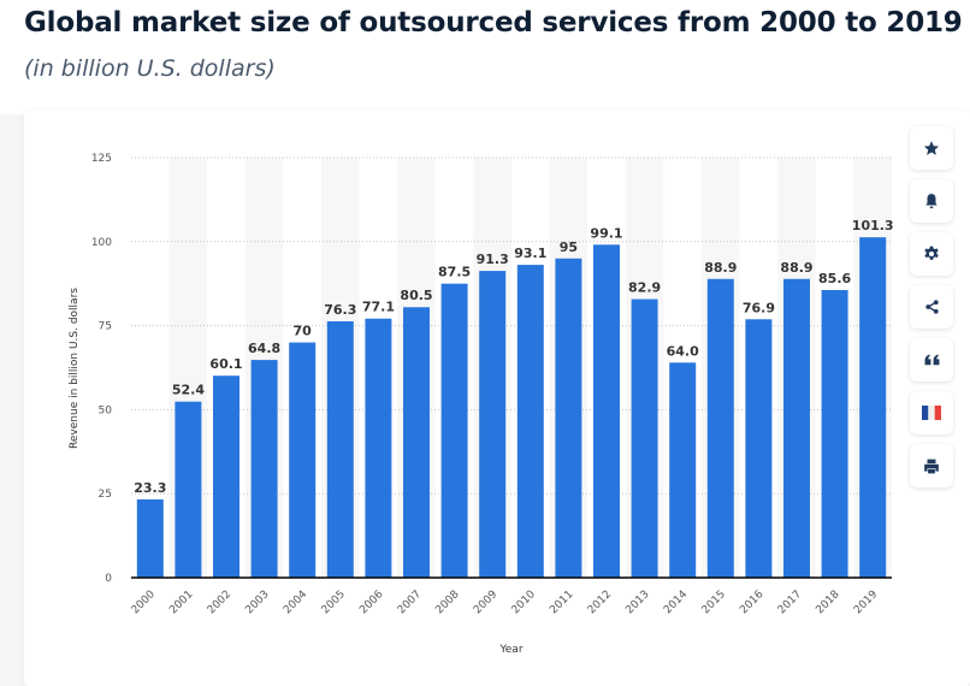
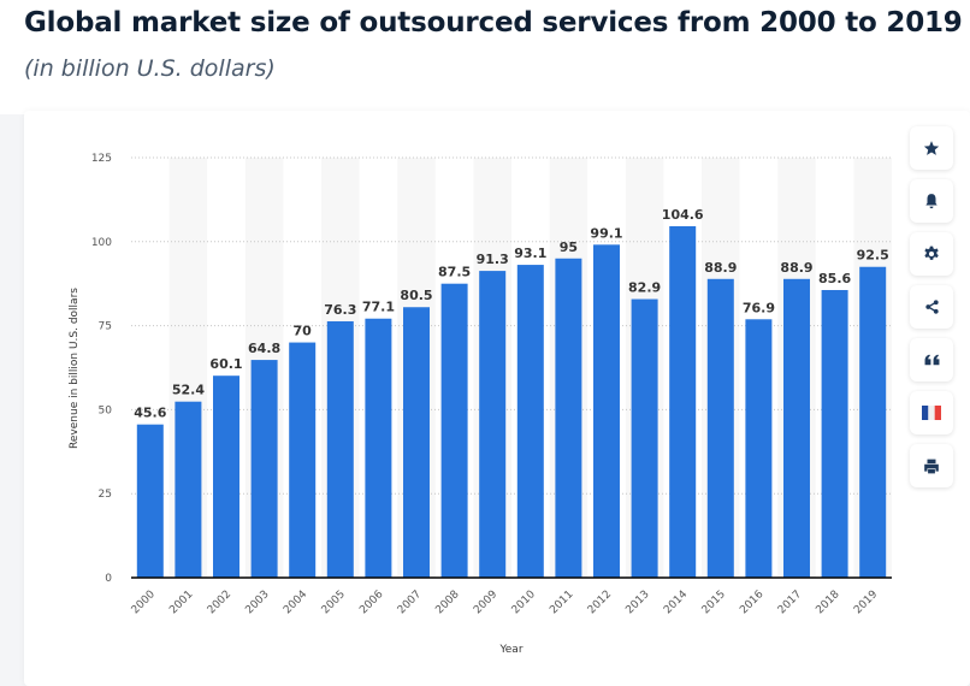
2000: 23.3 -> 45.6
2014: 64.0 -> 104.6
2019: 101.3 -> 92.5
